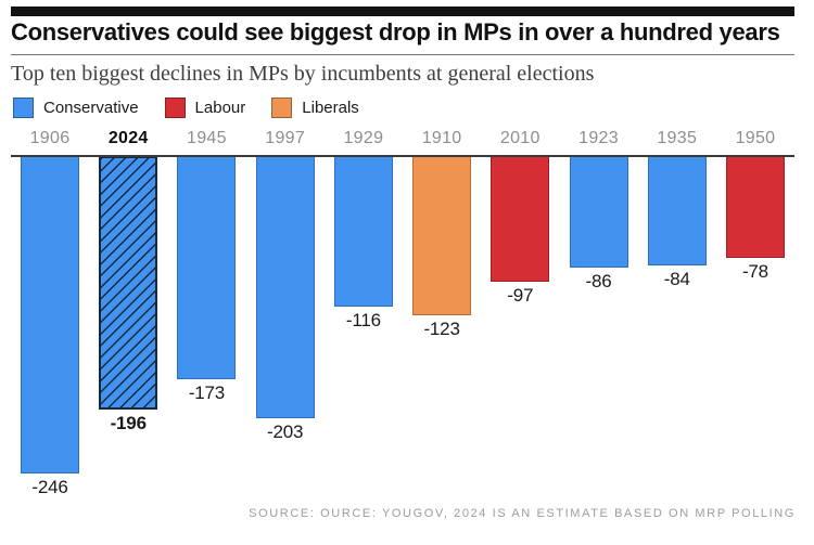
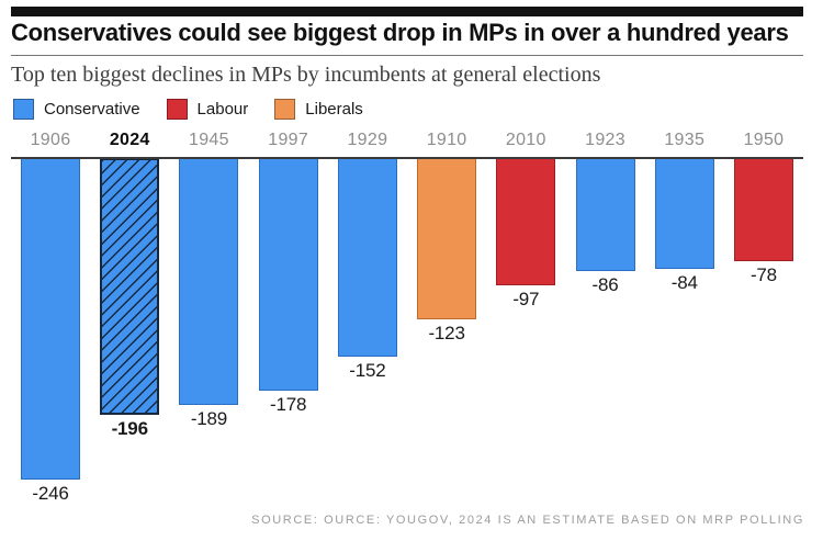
1945: -173 -> -189
1997: -203 -> -178
1929: -116 -> -152
